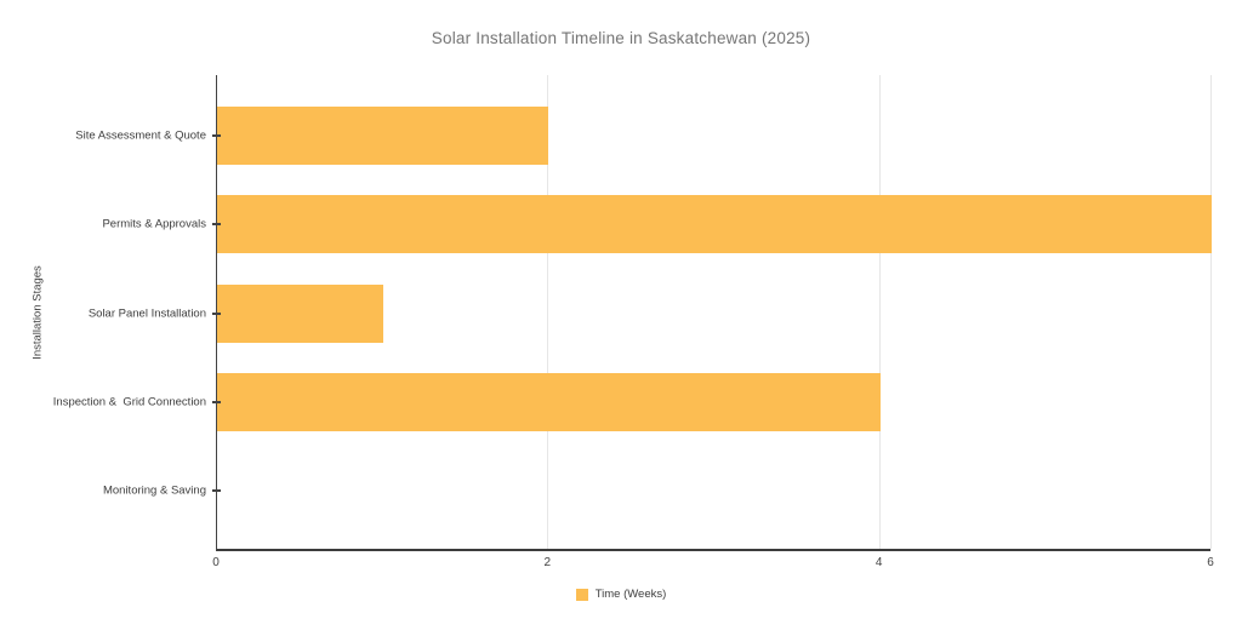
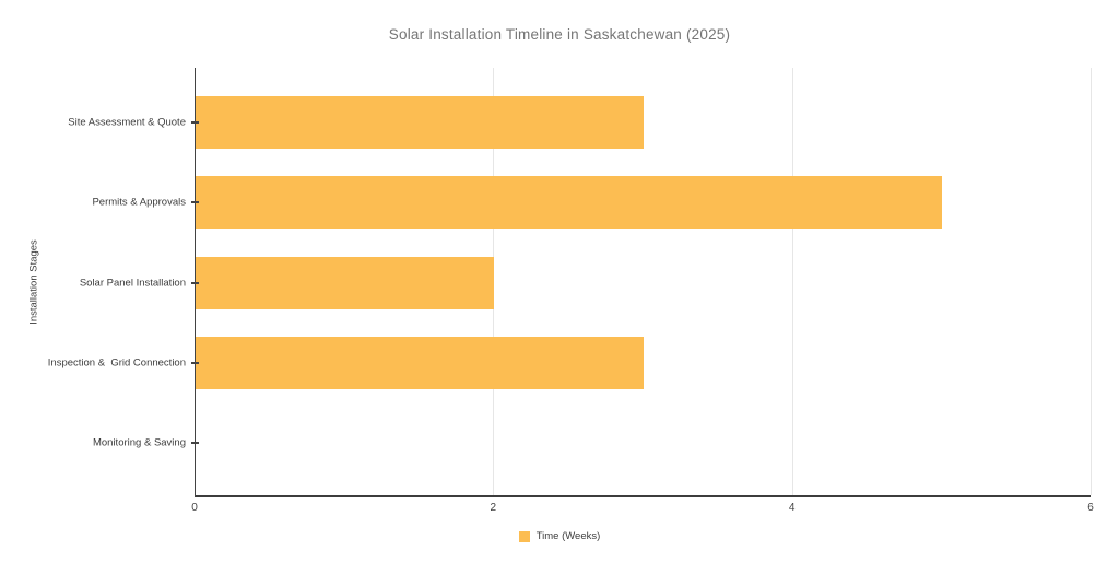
Site Assessment & Quote: 2 -> 3
Permits & Approvals: 6 -> 5
Solar Panel Installation: 1 -> 2
Inspection & Grid Connection: 4 -> 3
